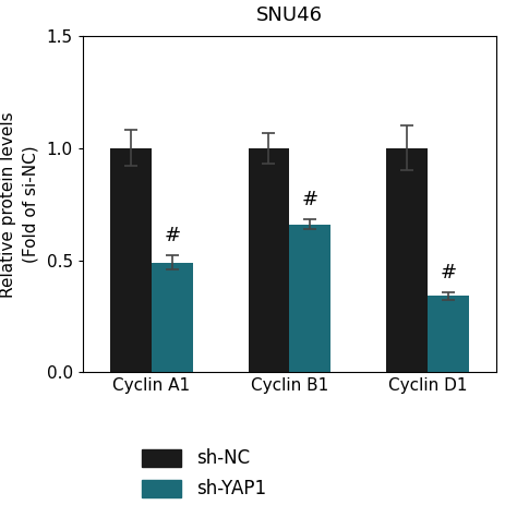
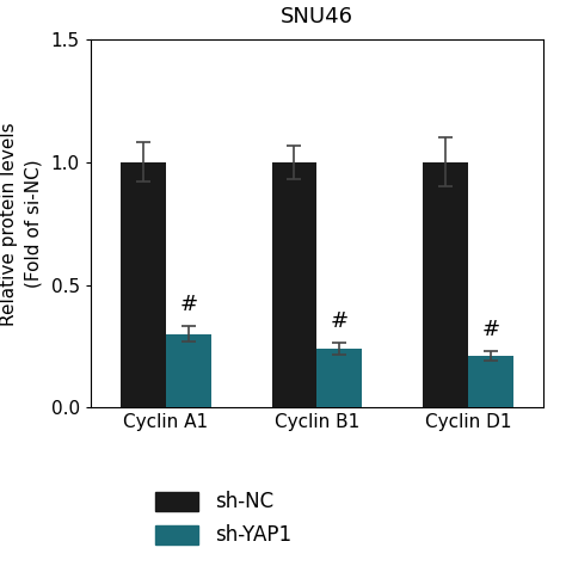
sh-YAP1/Cyclin A1: 0.49 -> 0.30
sh-YAP1/Cyclin B1: 0.66 -> 0.24
sh-YAP1/Cyclin D1: 0.34 -> 0.21
